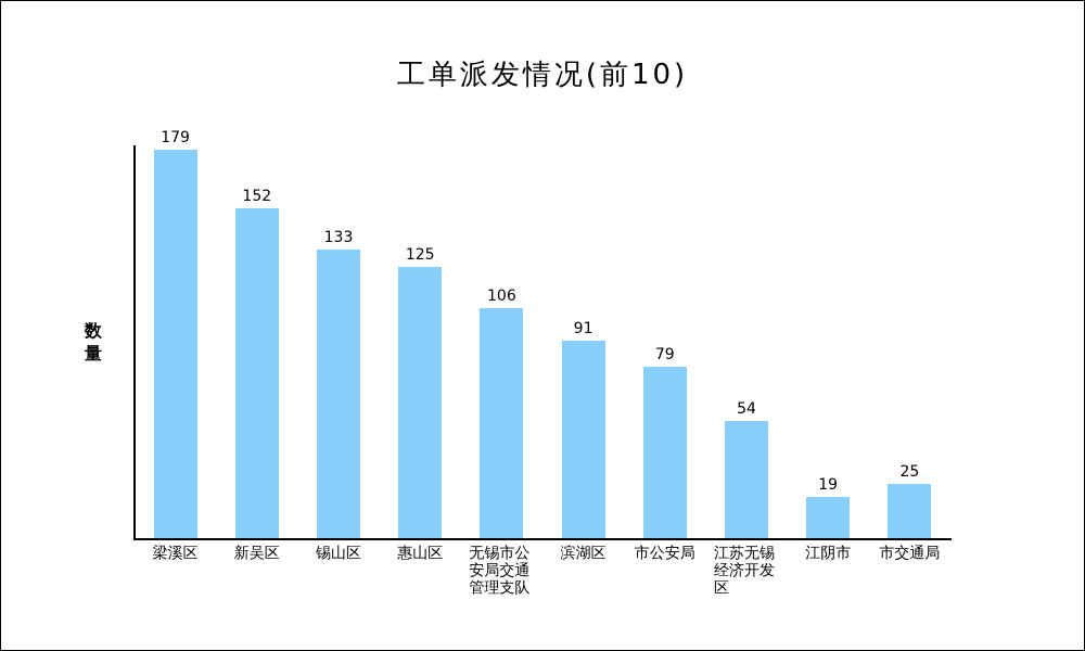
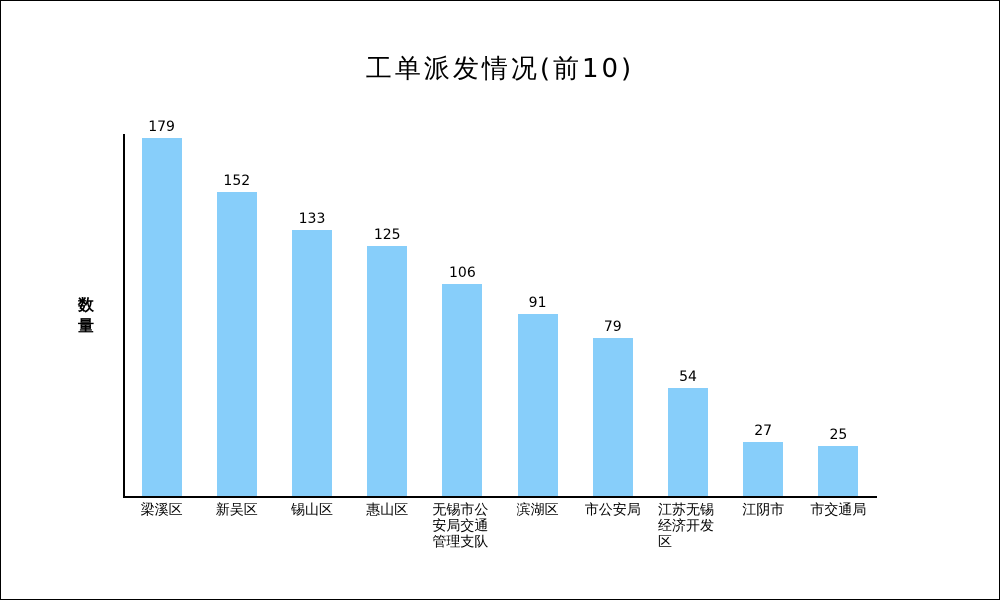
江阴市: 19 -> 27
